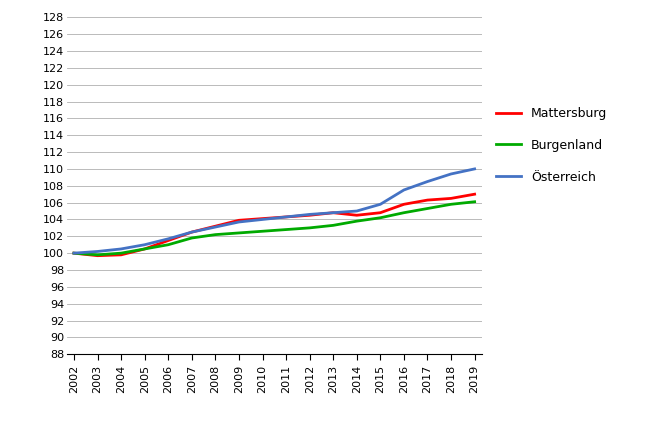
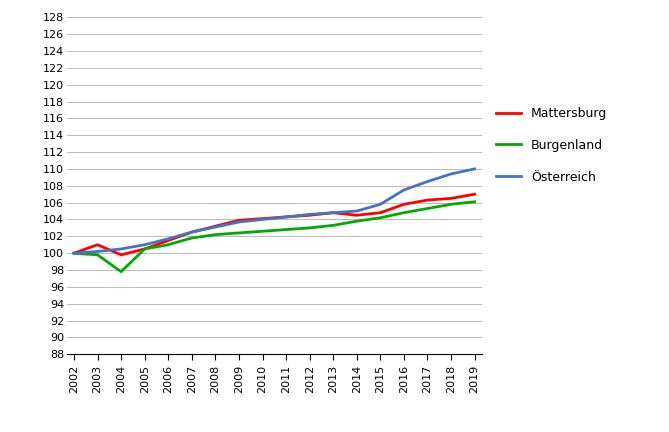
Mattersburg/2003: 99.7 -> 101.0
Burgenland/2004: 100.0 -> 97.8
